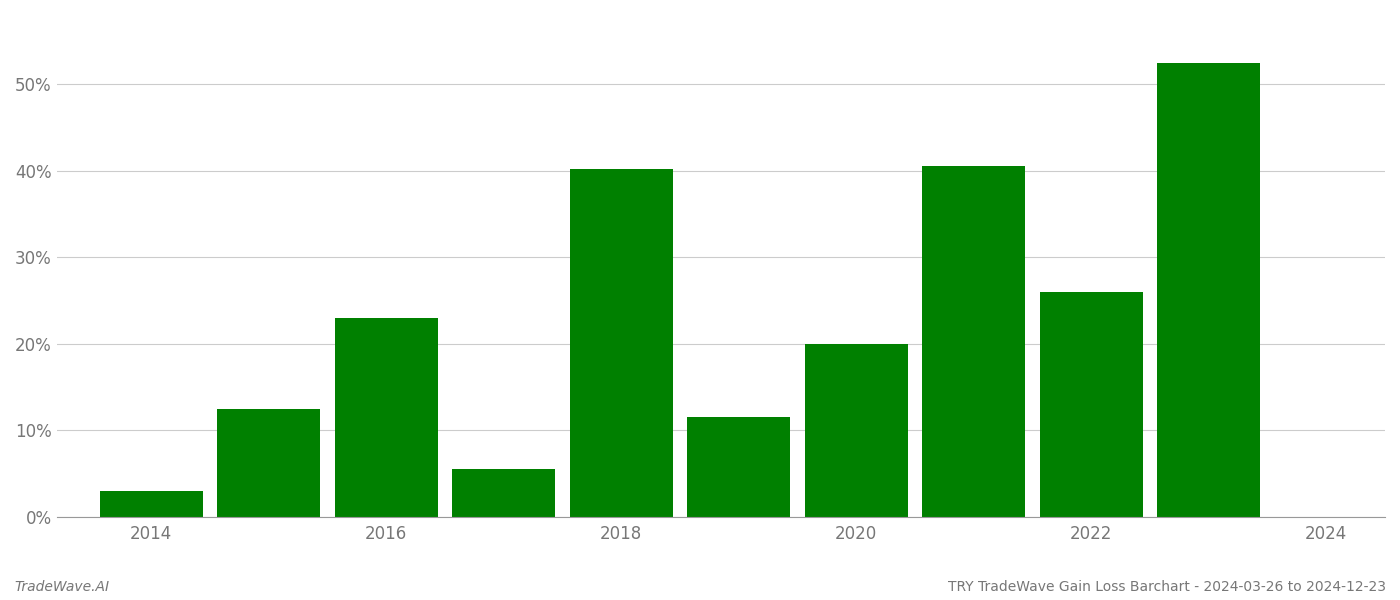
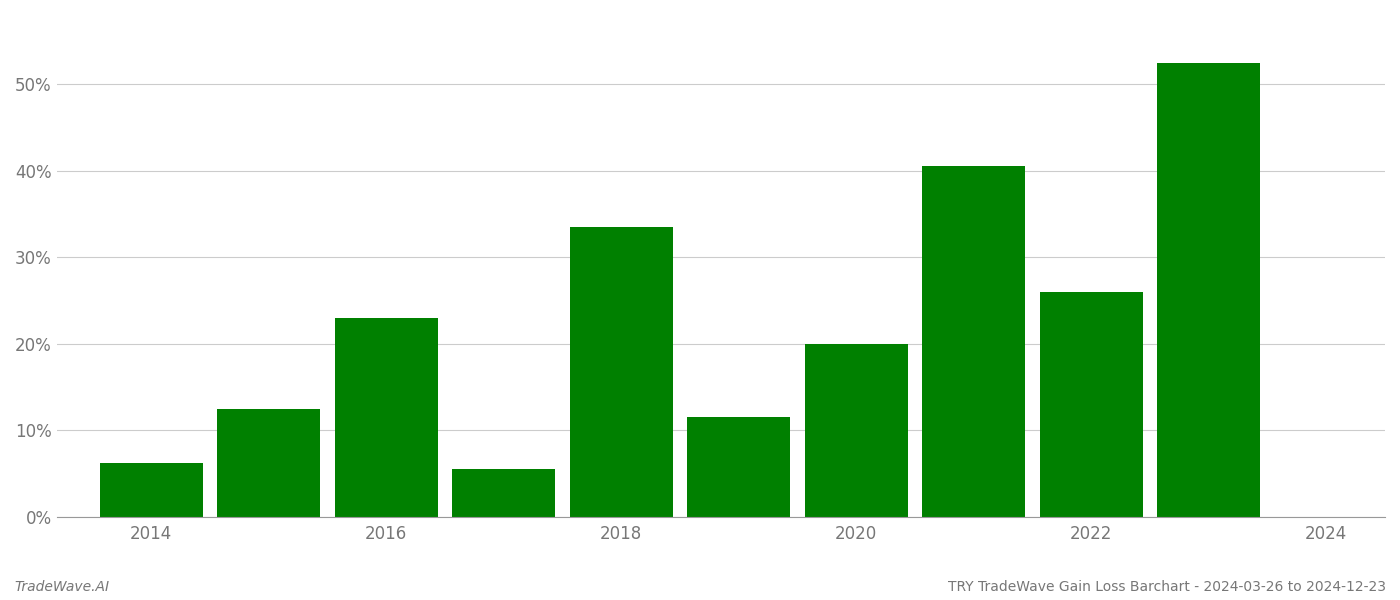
2014: 3.0% -> 6.2%
2018: 40.2% -> 33.5%
